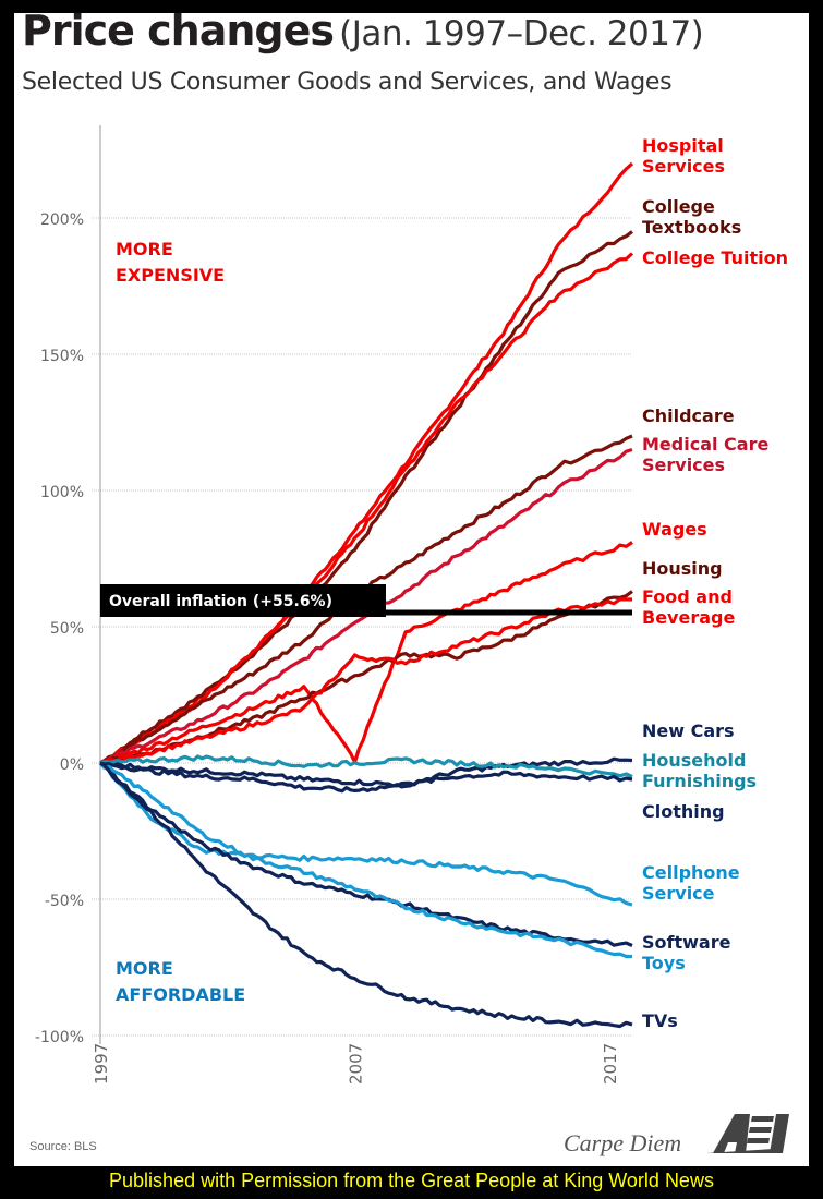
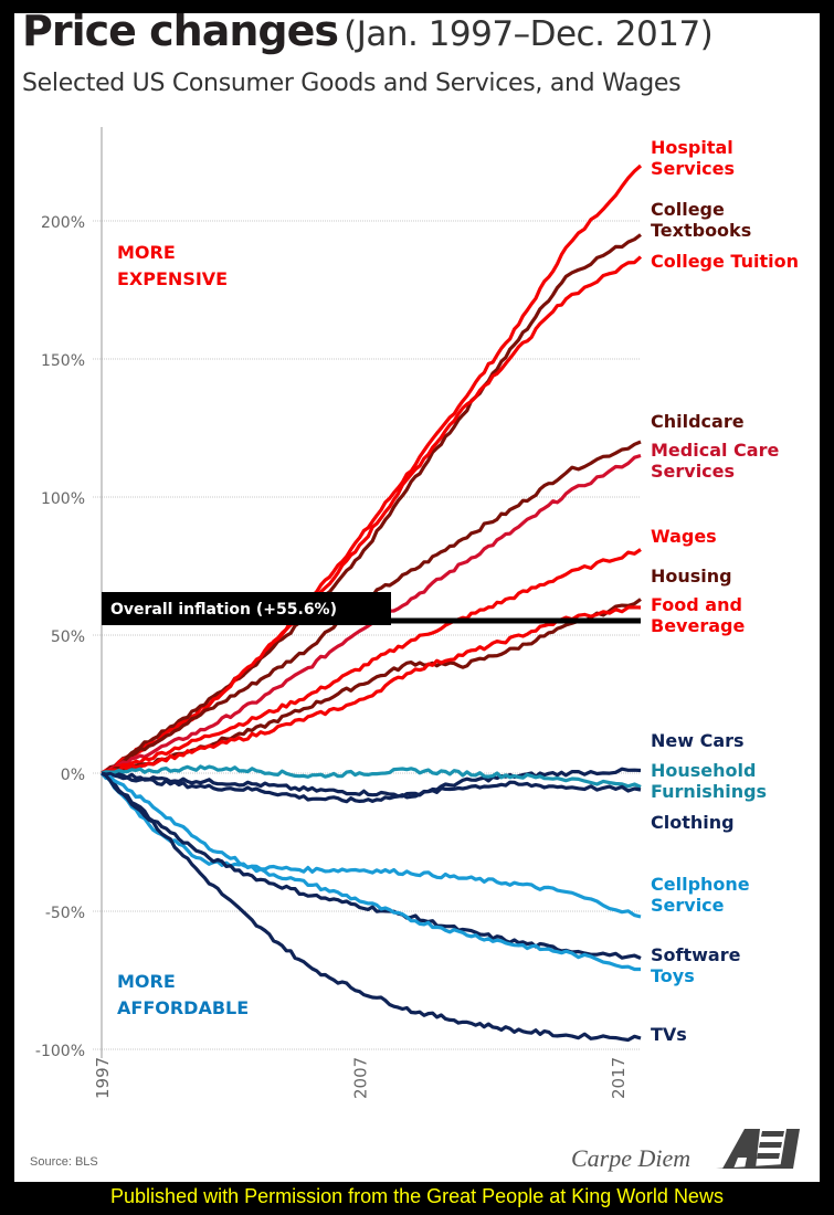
Wages/2007: 1% -> 38%
Food and Beverage/2007: 39% -> 26%
